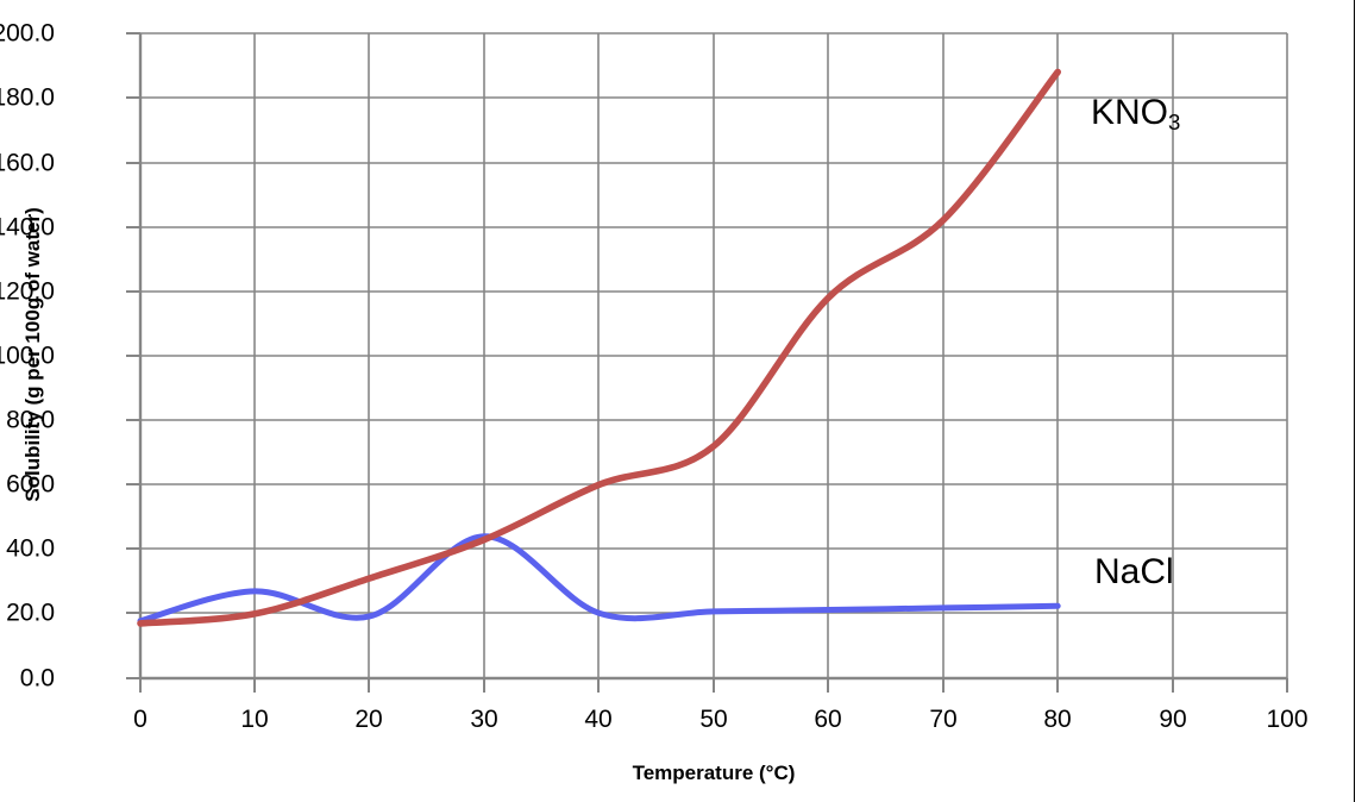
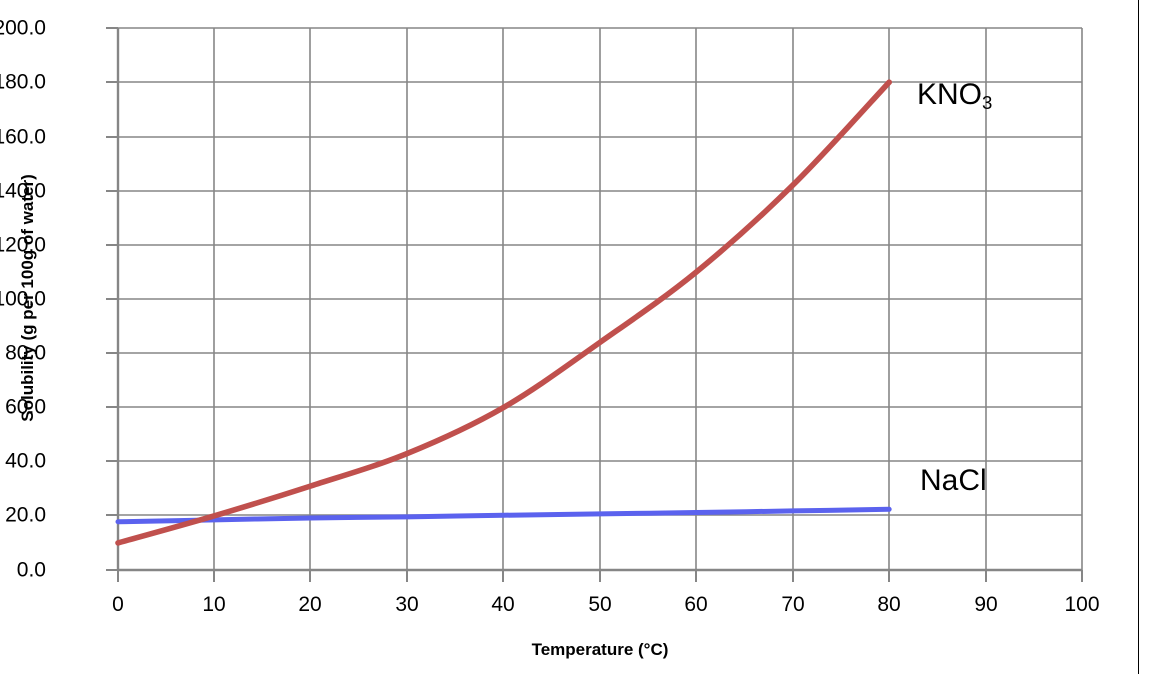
KNO3/0: 17 -> 10
NaCl/10: 27 -> 18
NaCl/30: 44 -> 20
KNO3/50: 72 -> 84
KNO3/60: 118 -> 110
KNO3/80: 188 -> 180
